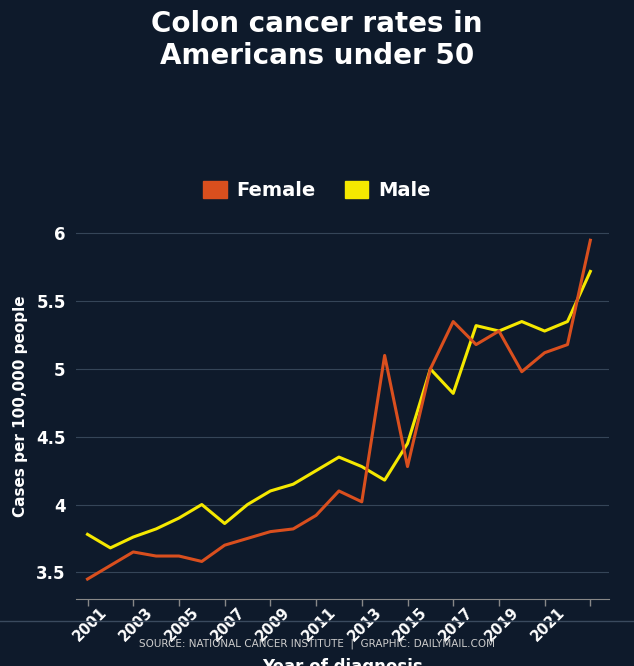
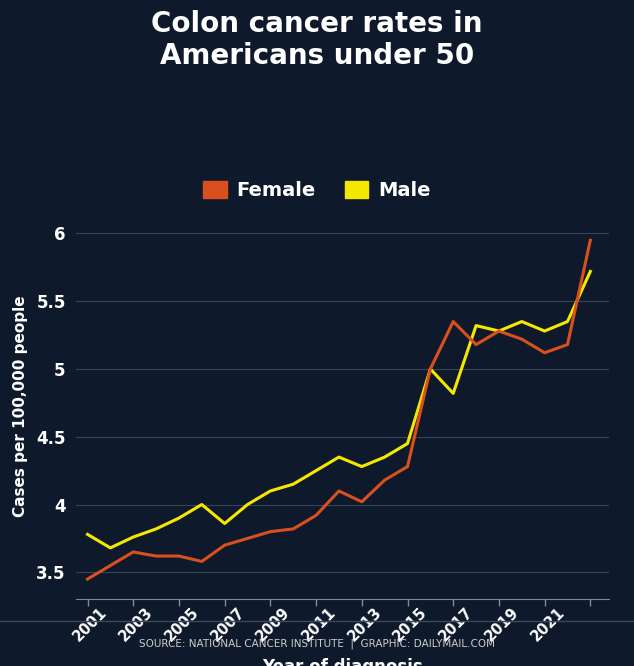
Female/2013: 5.10 -> 4.18
Male/2013: 4.18 -> 4.35
Female/2019: 4.98 -> 5.22
